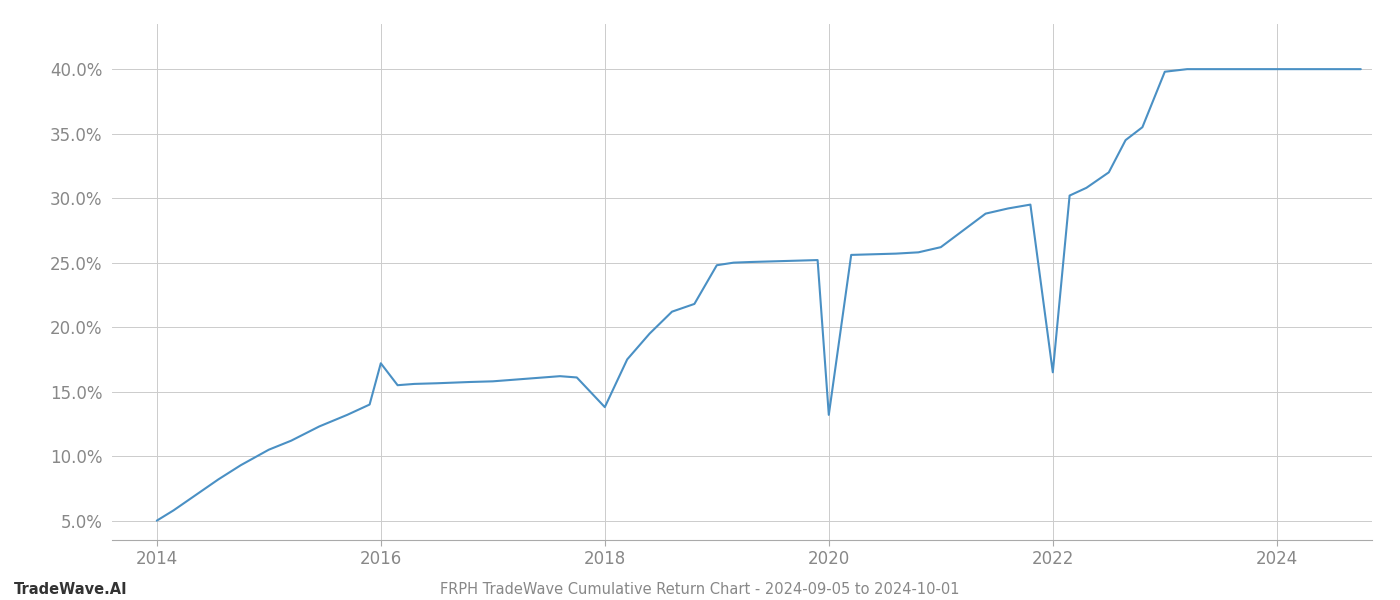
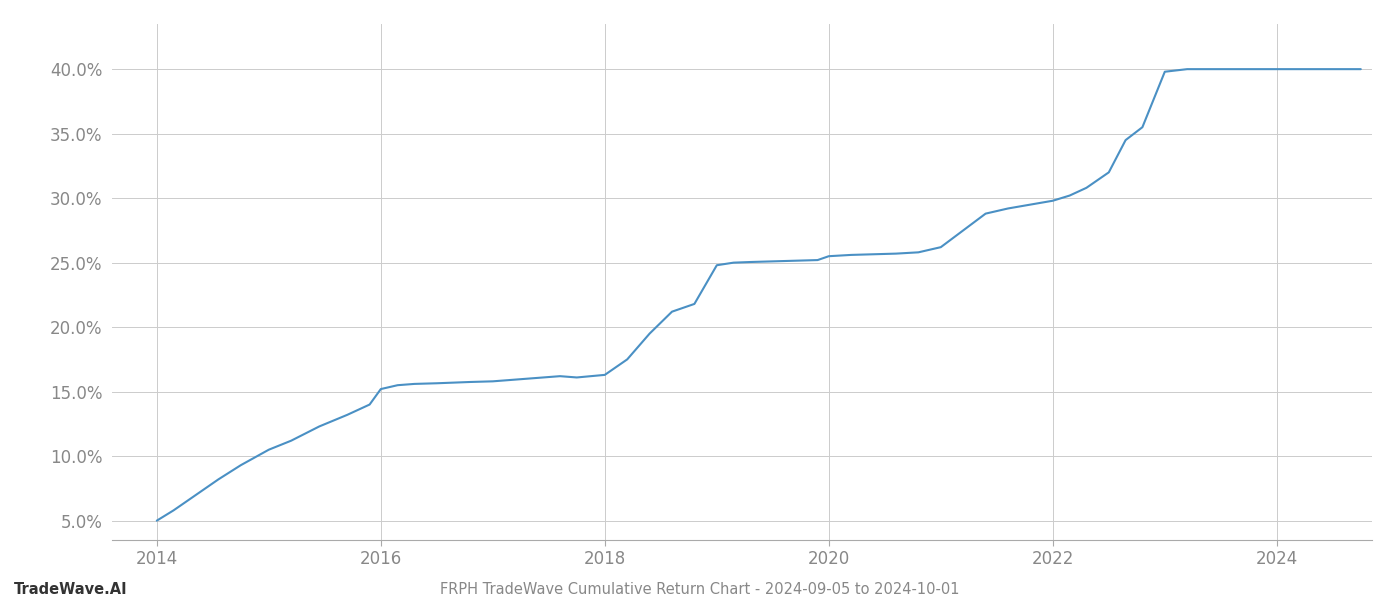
2016: 17.2% -> 15.2%
2018: 13.8% -> 16.3%
2020: 13.2% -> 25.5%
2022: 16.5% -> 29.8%
